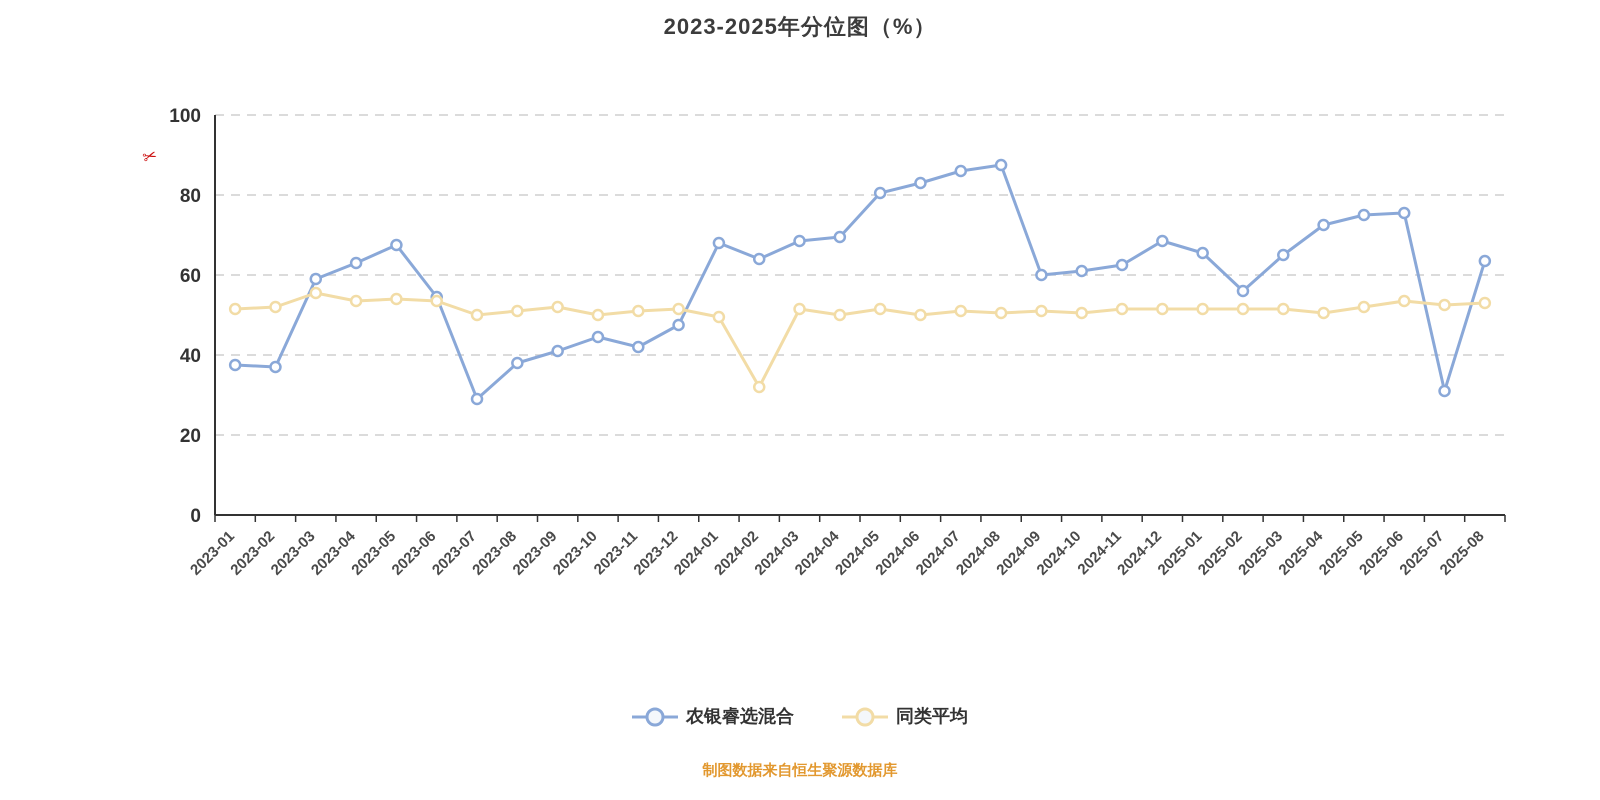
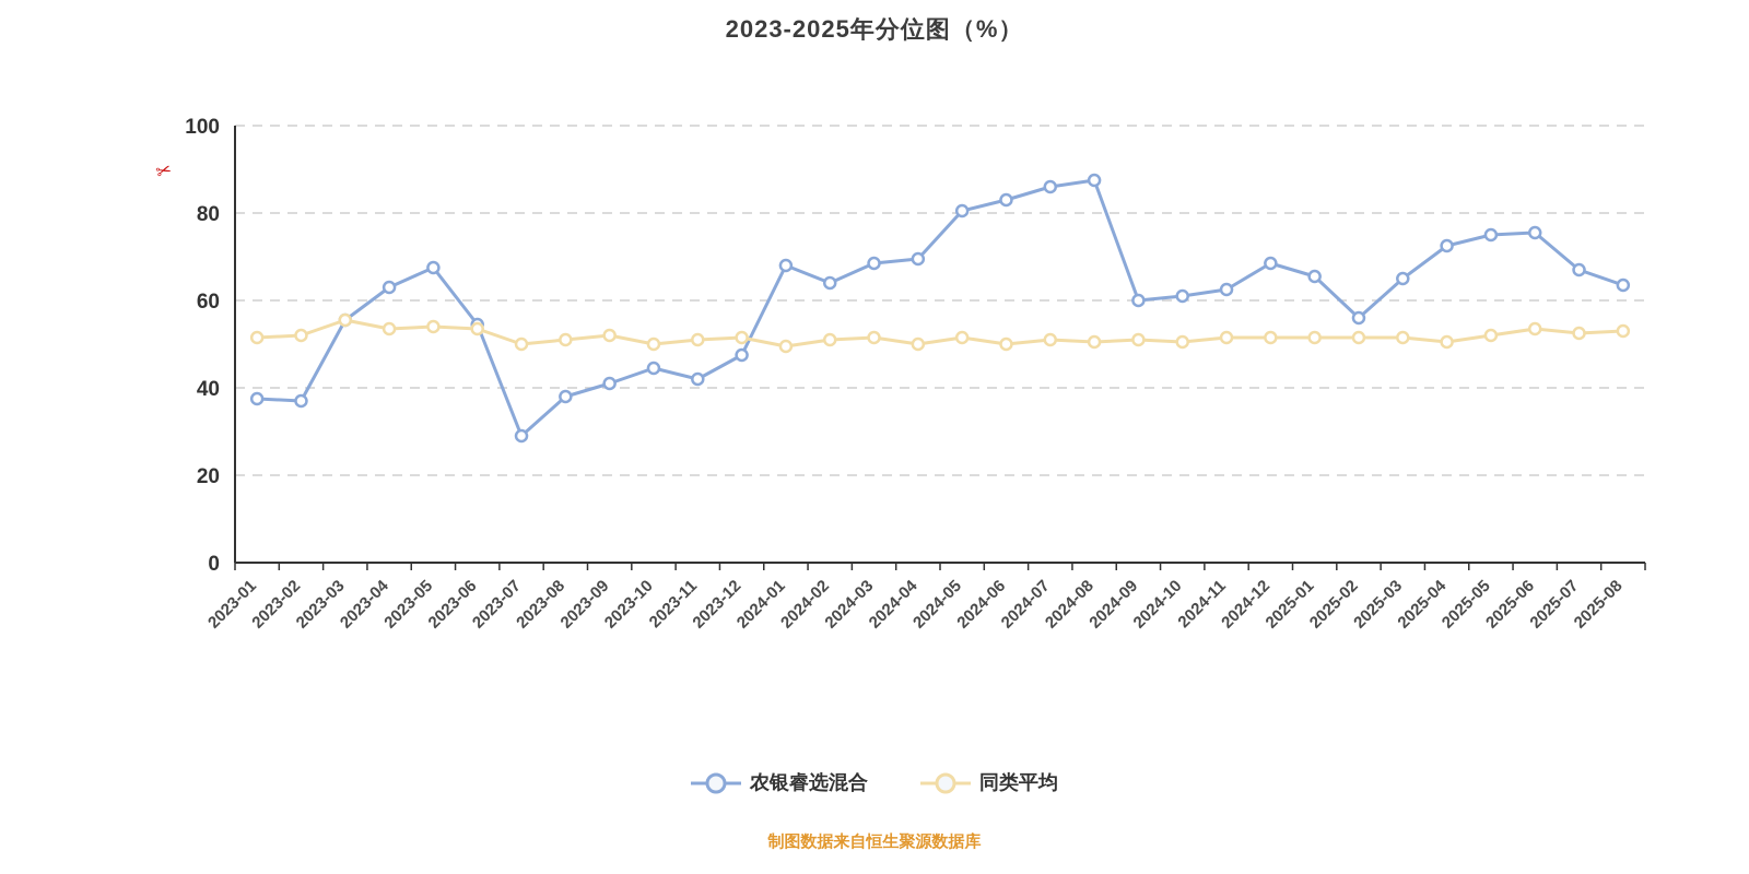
农银睿选混合/2023-03: 59 -> 56
同类平均/2024-02: 32 -> 51
农银睿选混合/2025-07: 31 -> 67
